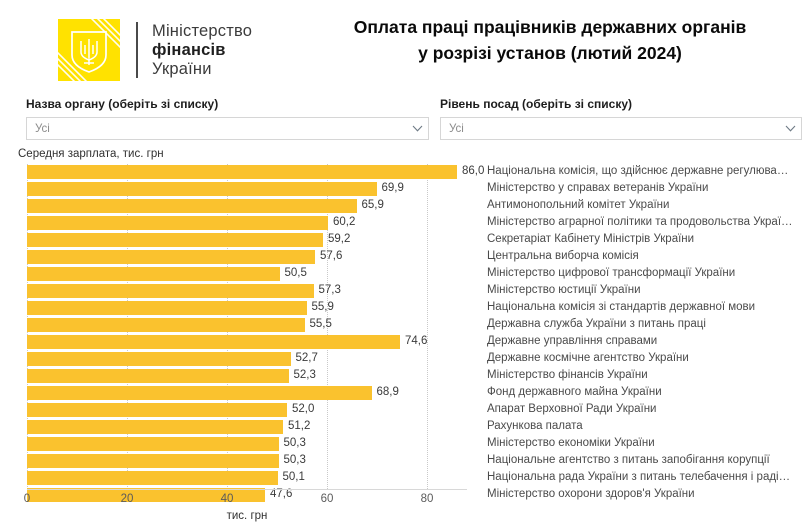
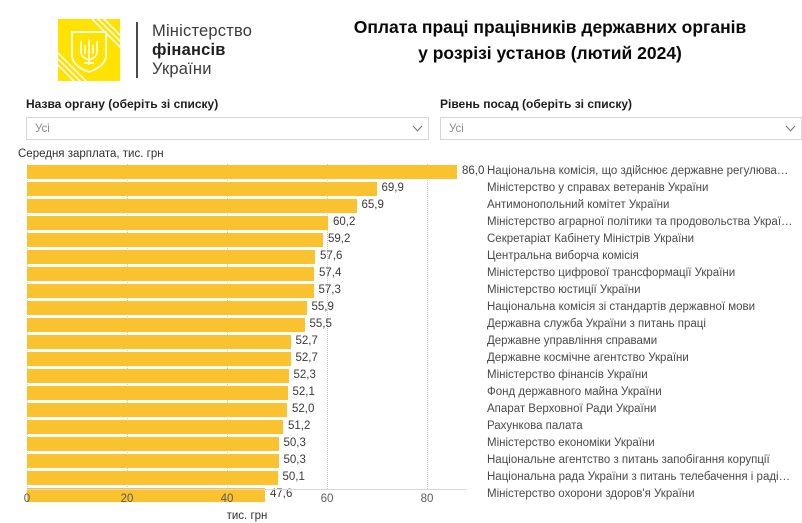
Міністерство цифрової трансформації України: 50,5 -> 57,4
Державне управління справами: 74,6 -> 52,7
Фонд державного майна України: 68,9 -> 52,1
